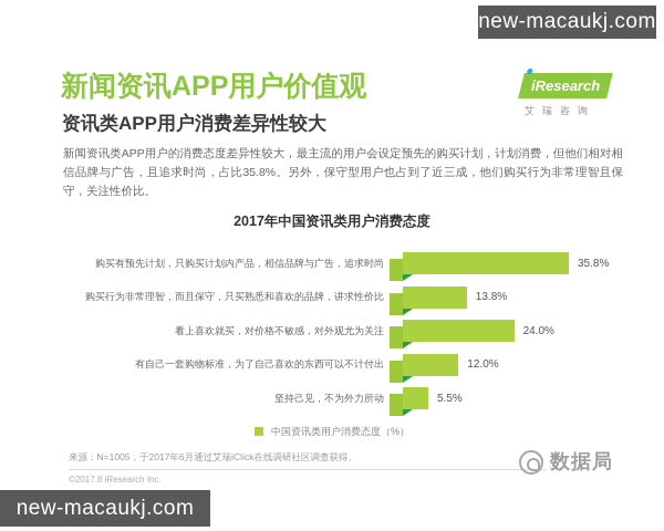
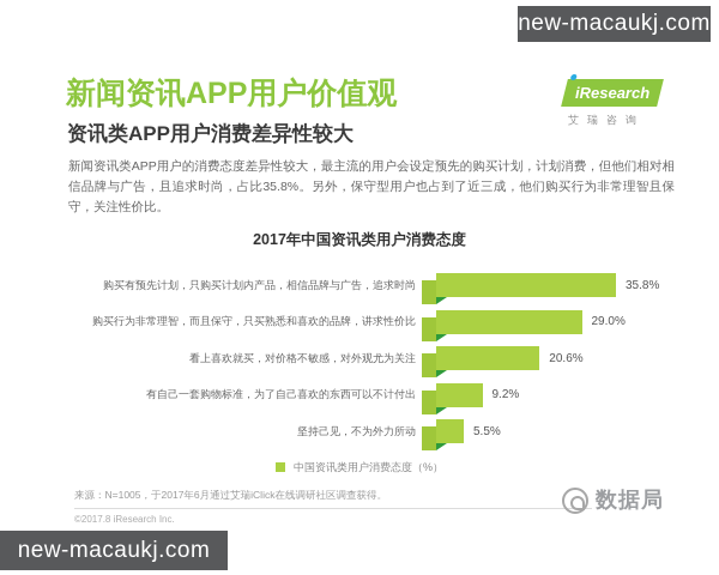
购买行为非常理智，而且保守，只买熟悉和喜欢的品牌，讲求性价比: 13.8% -> 29.0%
看上喜欢就买，对价格不敏感，对外观尤为关注: 24.0% -> 20.6%
有自己一套购物标准，为了自己喜欢的东西可以不计付出: 12.0% -> 9.2%
